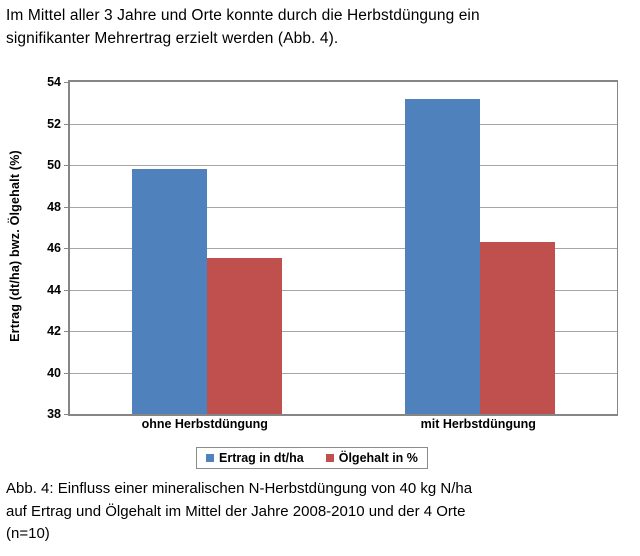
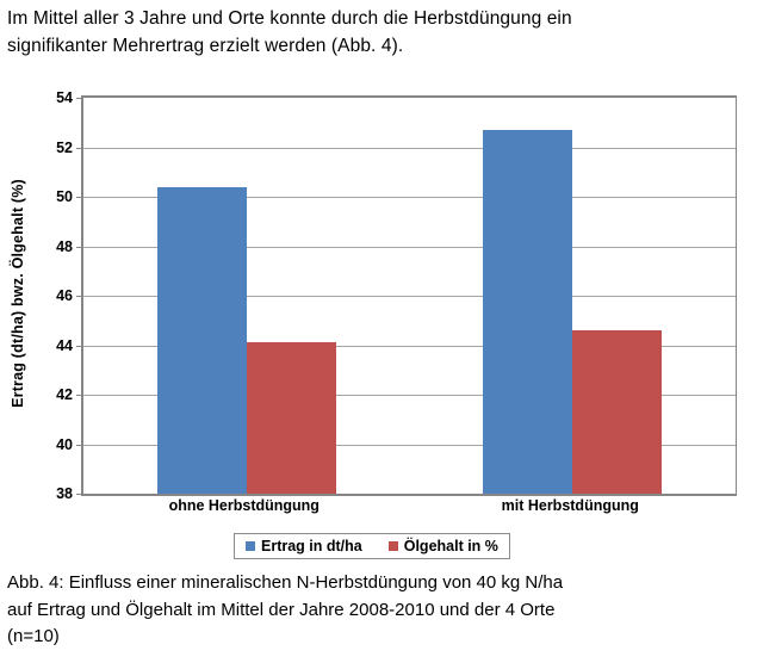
Ertrag in dt/ha/ohne Herbstdüngung: 49.8 -> 50.4
Ölgehalt in %/ohne Herbstdüngung: 45.5 -> 44.1
Ertrag in dt/ha/mit Herbstdüngung: 53.2 -> 52.7
Ölgehalt in %/mit Herbstdüngung: 46.3 -> 44.6
